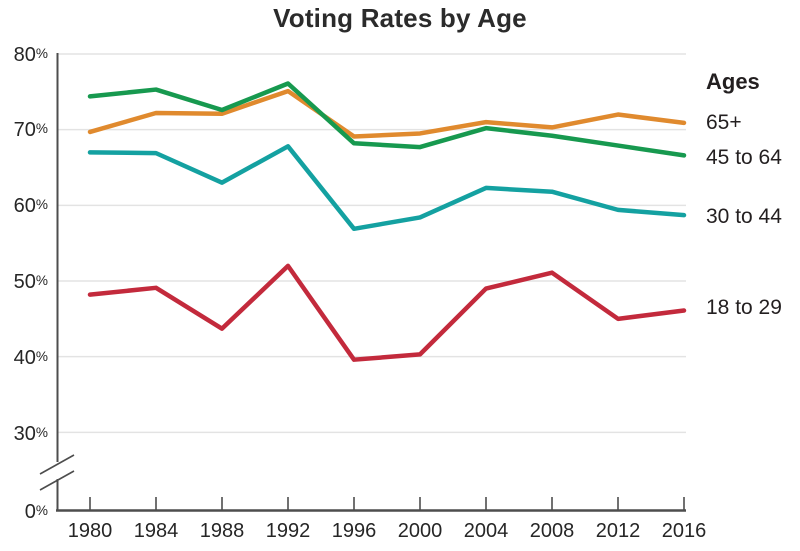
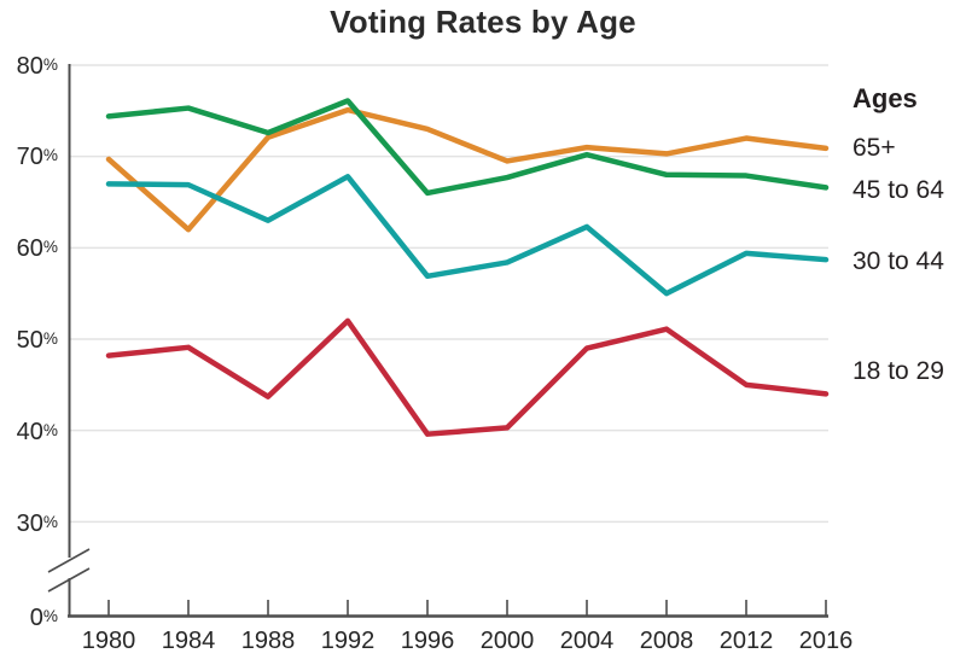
65+/1984: 72 -> 62
65+/1996: 69 -> 73
45 to 64/1996: 68 -> 66
45 to 64/2008: 69 -> 68
30 to 44/2008: 62 -> 55
18 to 29/2016: 46 -> 44
